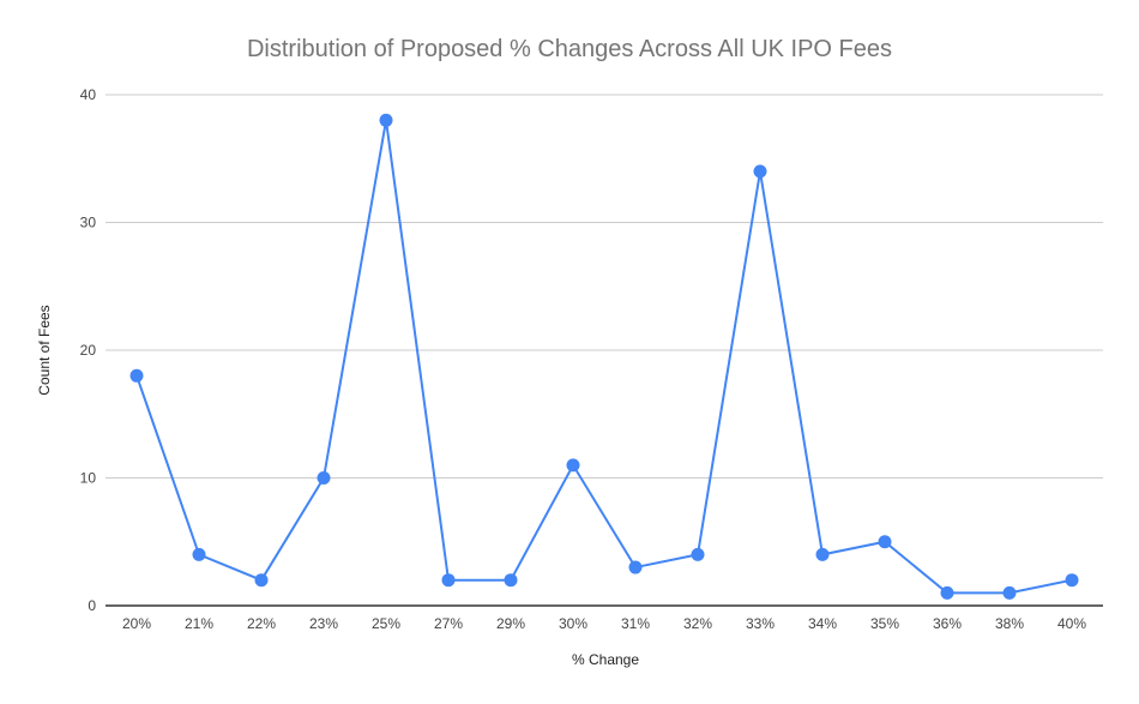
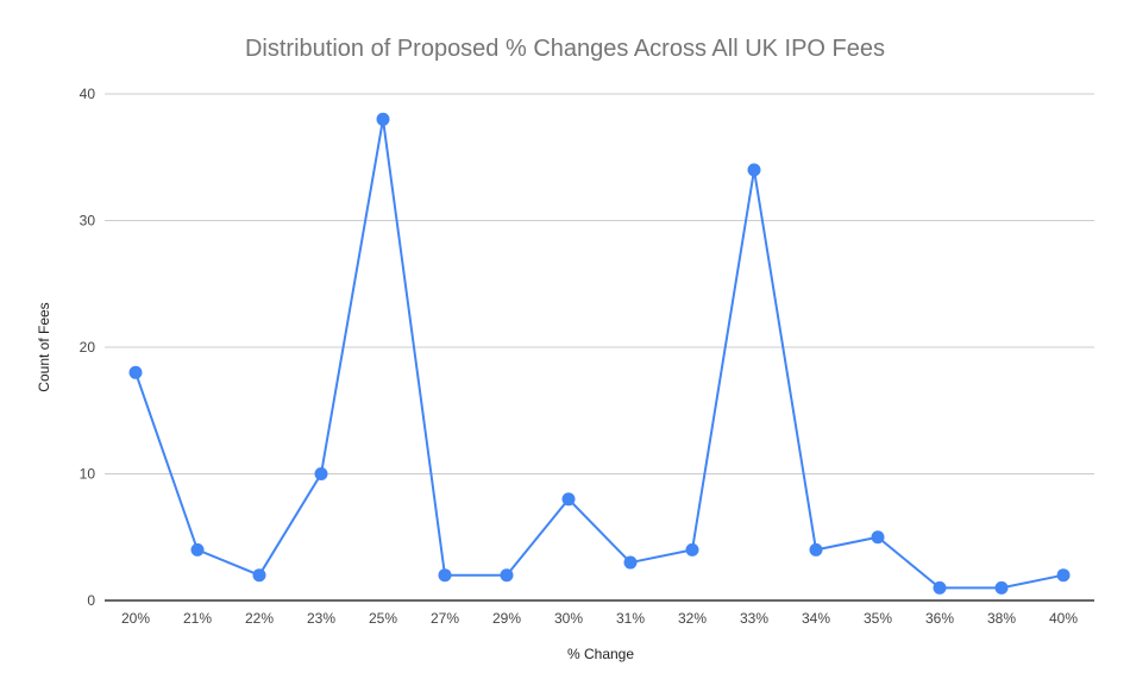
30%: 11 -> 8
